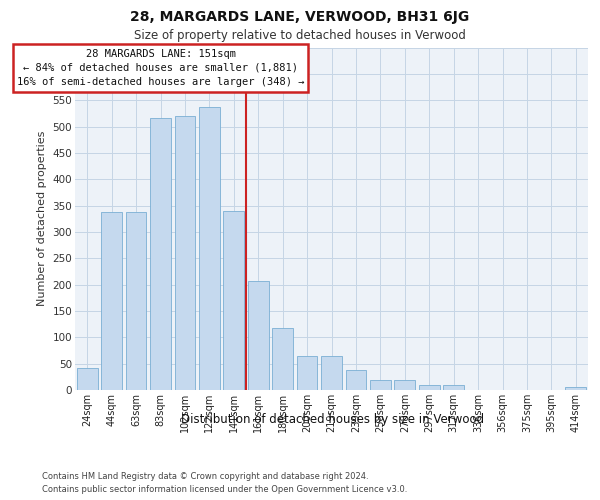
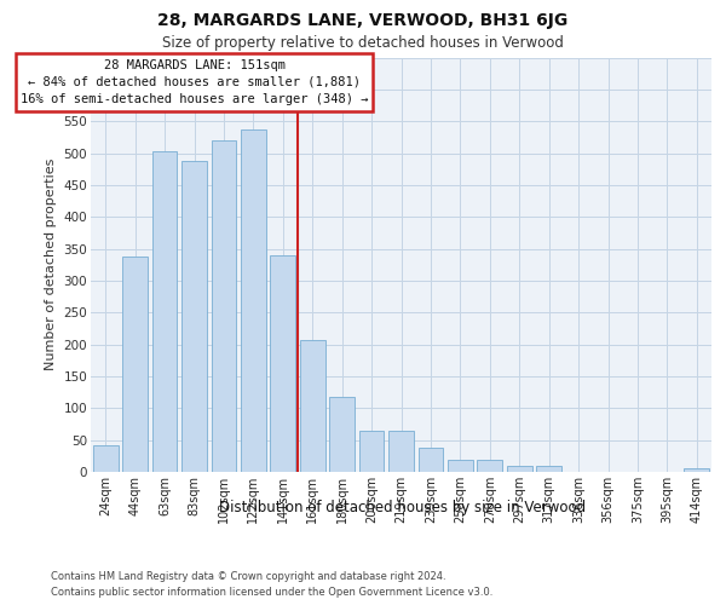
63sqm: 338 -> 502
83sqm: 517 -> 488
